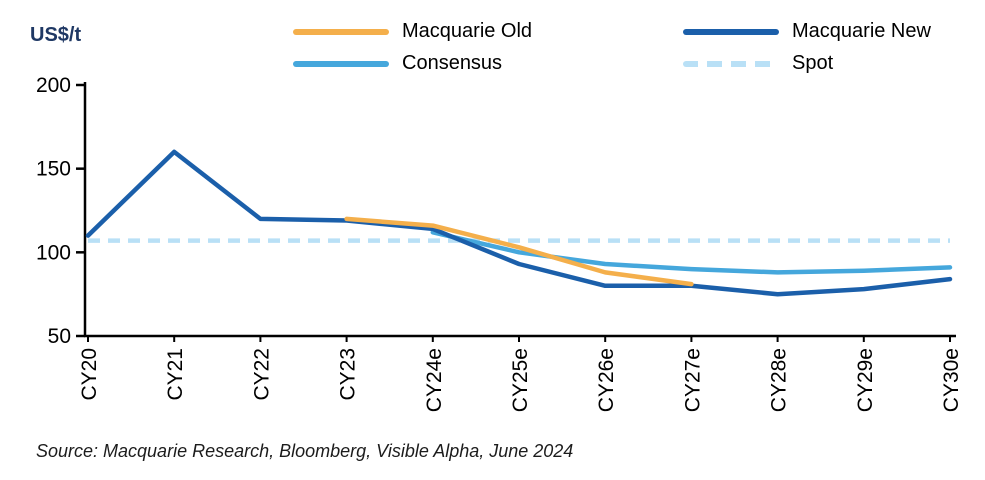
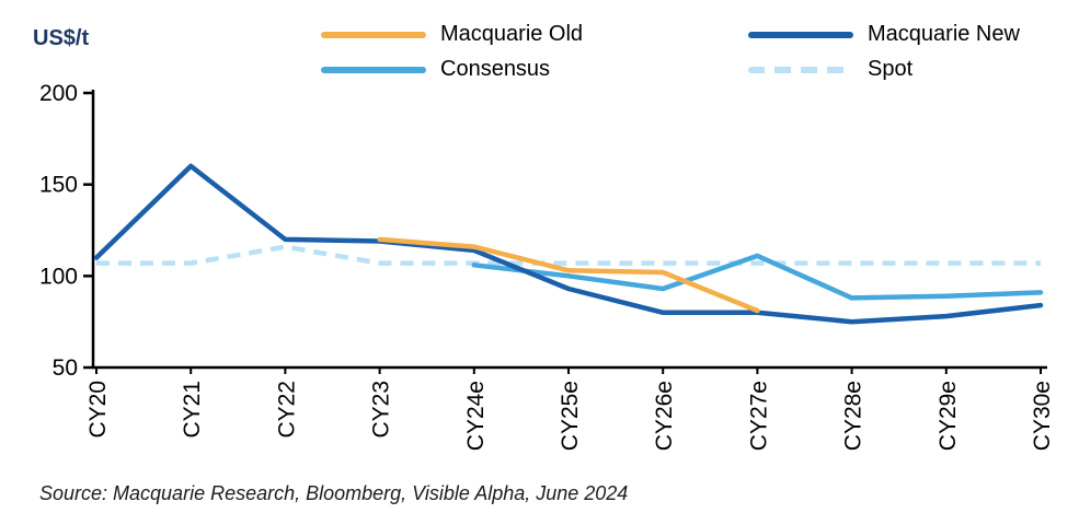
Spot/CY22: 107 -> 116
Consensus/CY24e: 112 -> 106
Macquarie Old/CY26e: 88 -> 102
Consensus/CY27e: 90 -> 111
